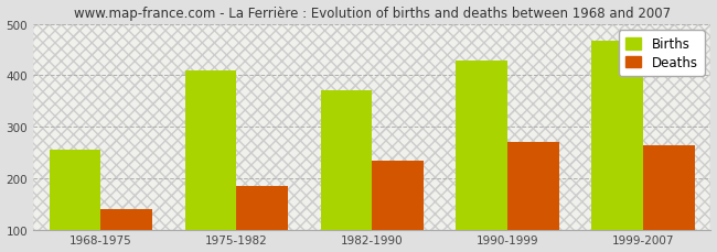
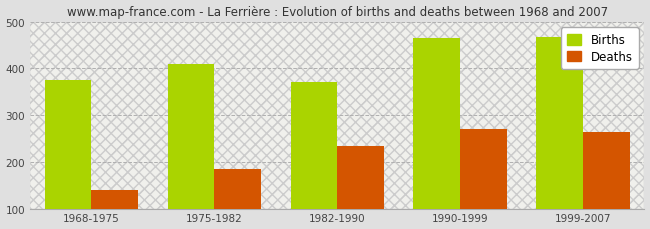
Births/1968-1975: 255 -> 375
Births/1990-1999: 428 -> 465
